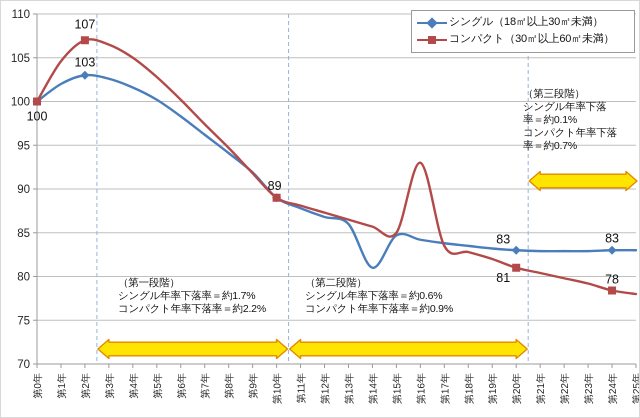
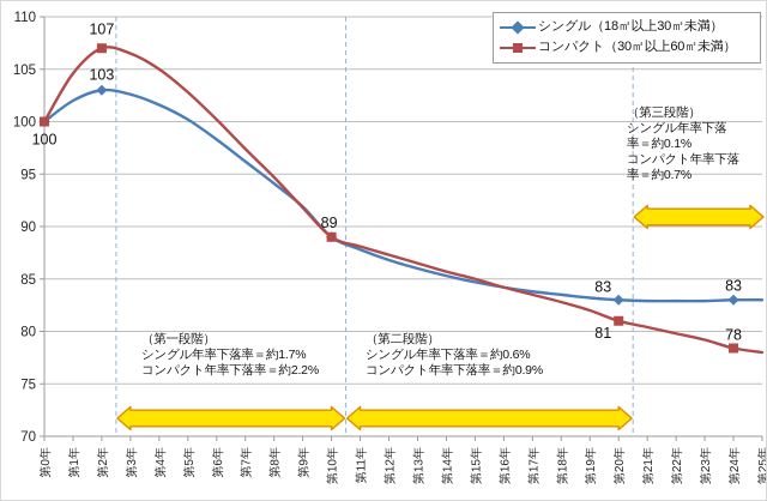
シングル（18㎡以上30㎡未満）/第14年: 81 -> 85
コンパクト（30㎡以上60㎡未満）/第16年: 93 -> 84
